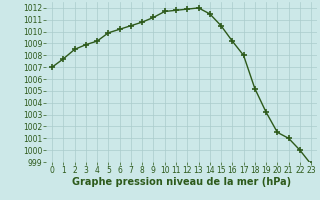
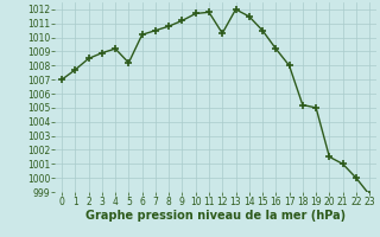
5: 1009.9 -> 1008.2
12: 1011.9 -> 1010.3
19: 1003.2 -> 1005.0
